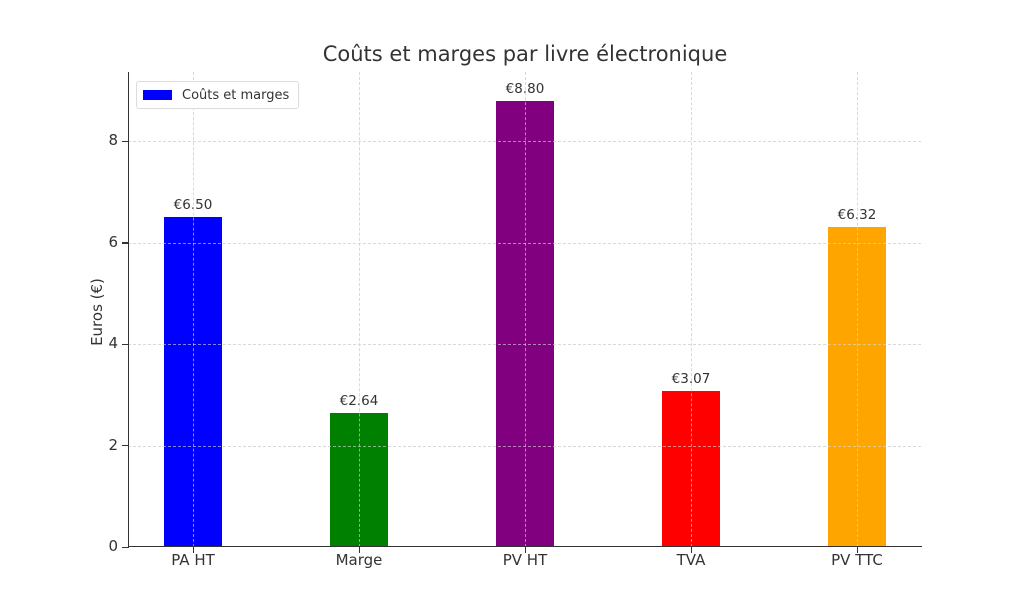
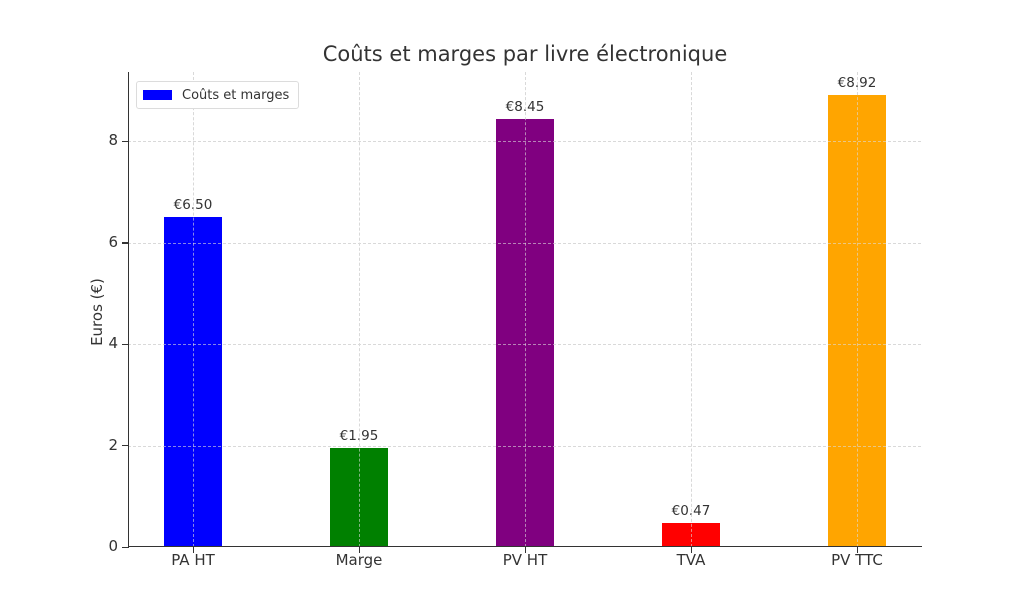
Marge: €2.64 -> €1.95
PV HT: €8.80 -> €8.45
TVA: €3.07 -> €0.47
PV TTC: €6.32 -> €8.92
